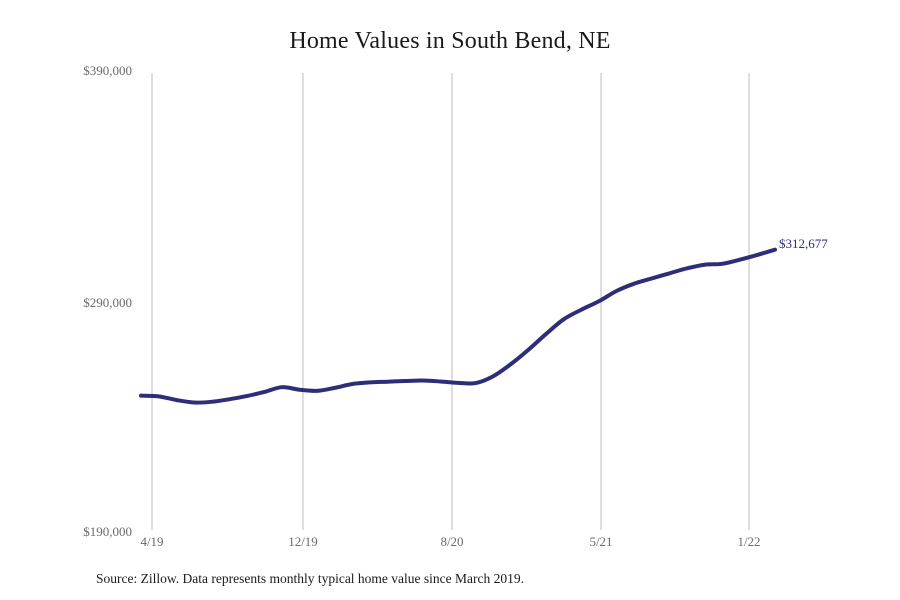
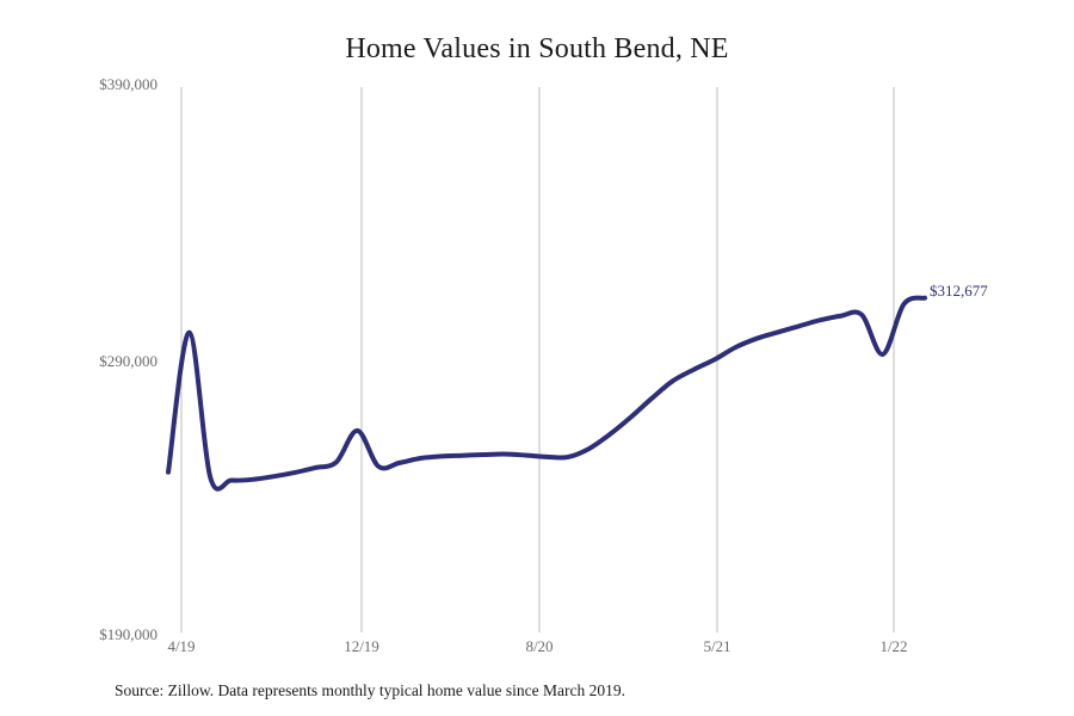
4/19: $248000 -> $300000
12/19: $251000 -> $264000
1/22: $308000 -> $292000
